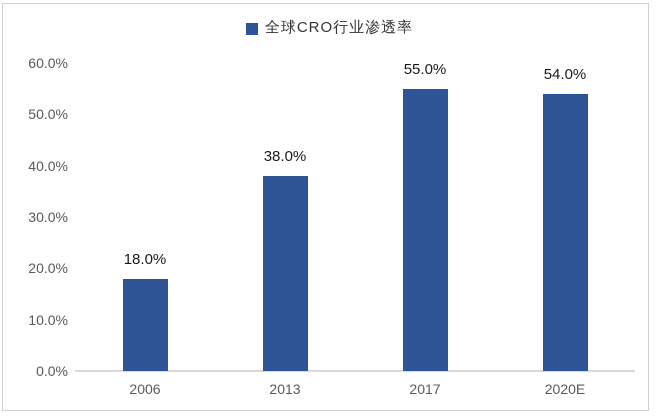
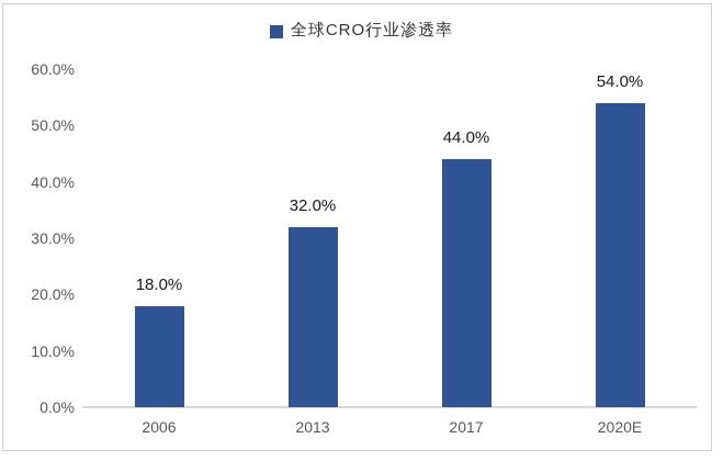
2013: 38.0% -> 32.0%
2017: 55.0% -> 44.0%
